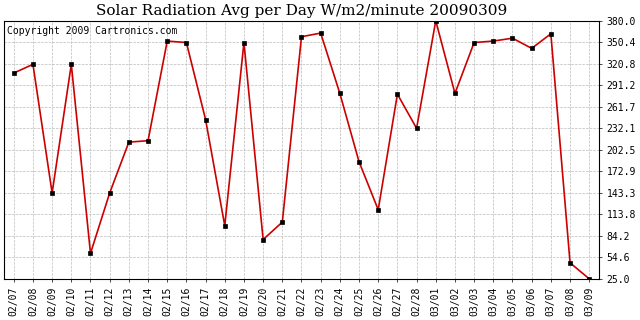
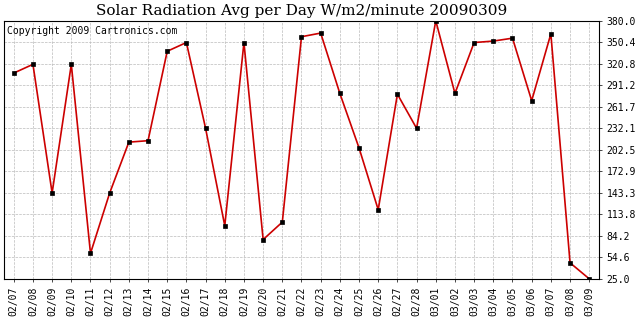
02/15: 352 -> 338
02/17: 244 -> 232
02/25: 186 -> 205
03/06: 342 -> 270
